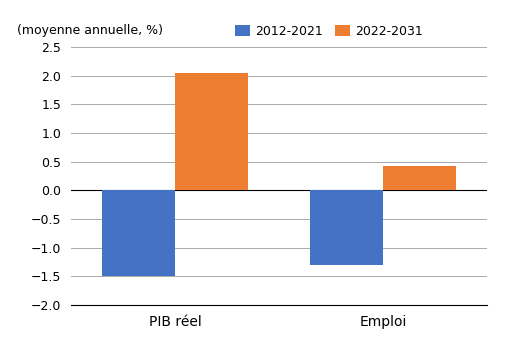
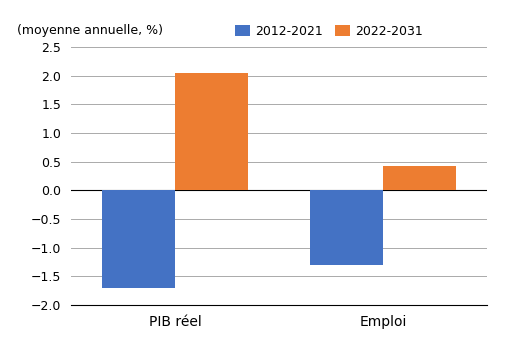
2012-2021/PIB réel: -1.5 -> -1.7
